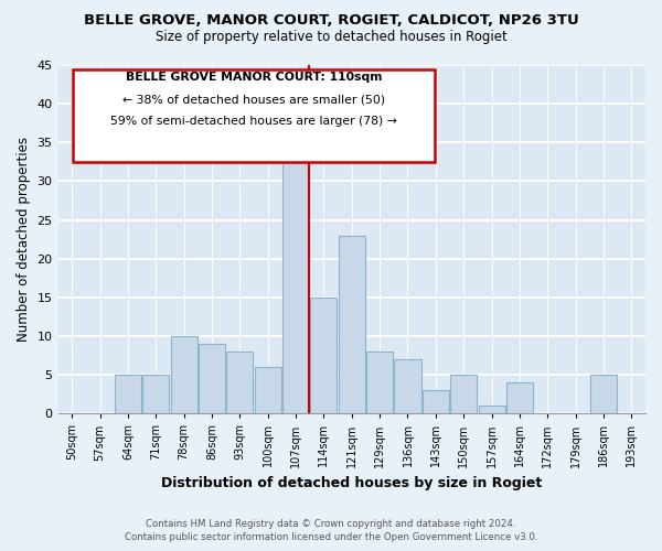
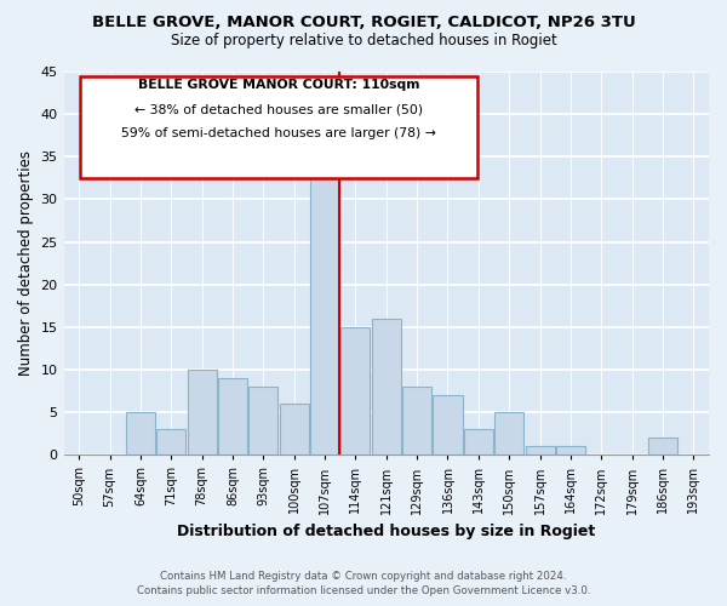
71sqm: 5 -> 3
121sqm: 23 -> 16
164sqm: 4 -> 1
186sqm: 5 -> 2
